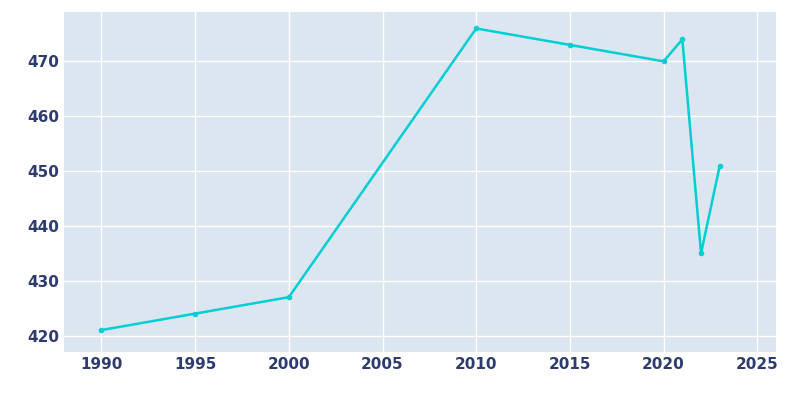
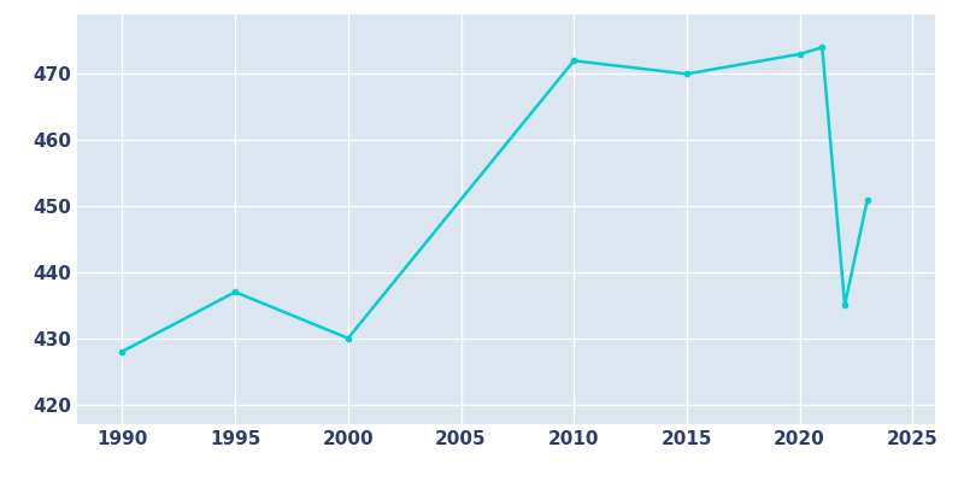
1990: 421 -> 428
1995: 424 -> 437
2000: 427 -> 430
2010: 476 -> 472
2015: 473 -> 470
2020: 470 -> 473
